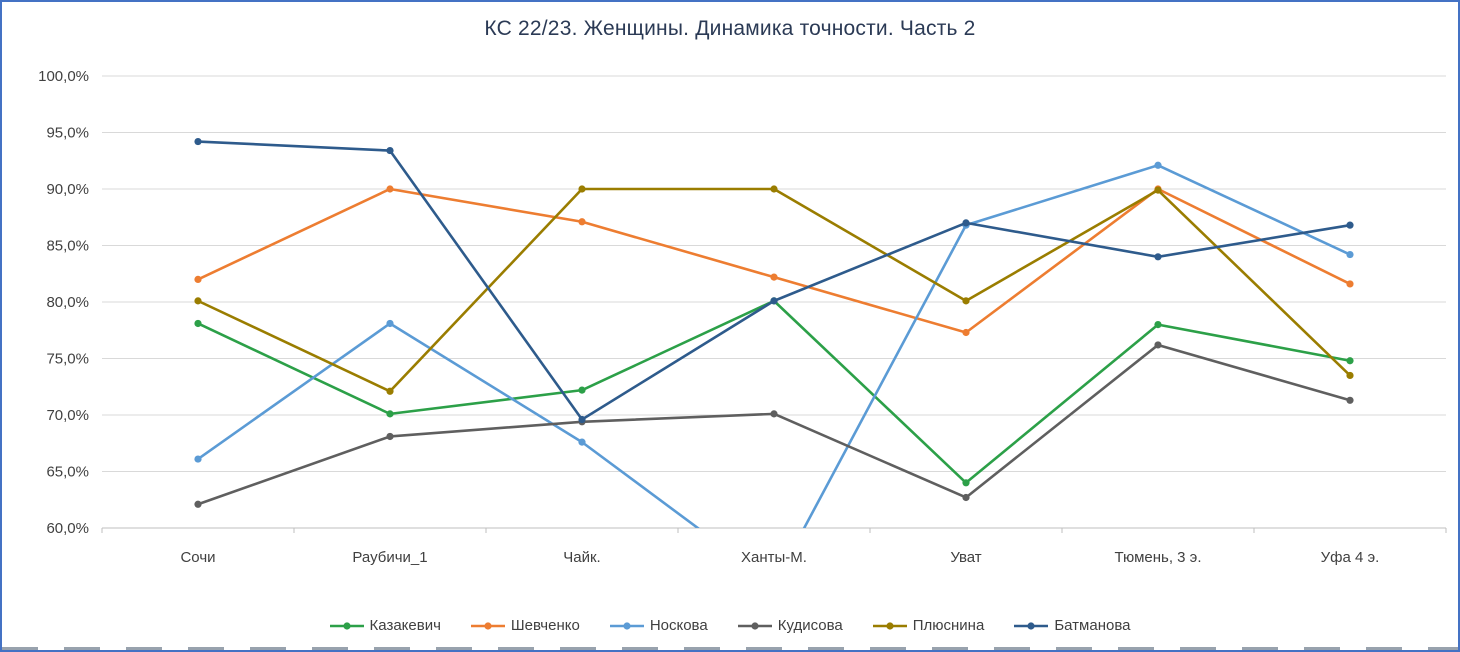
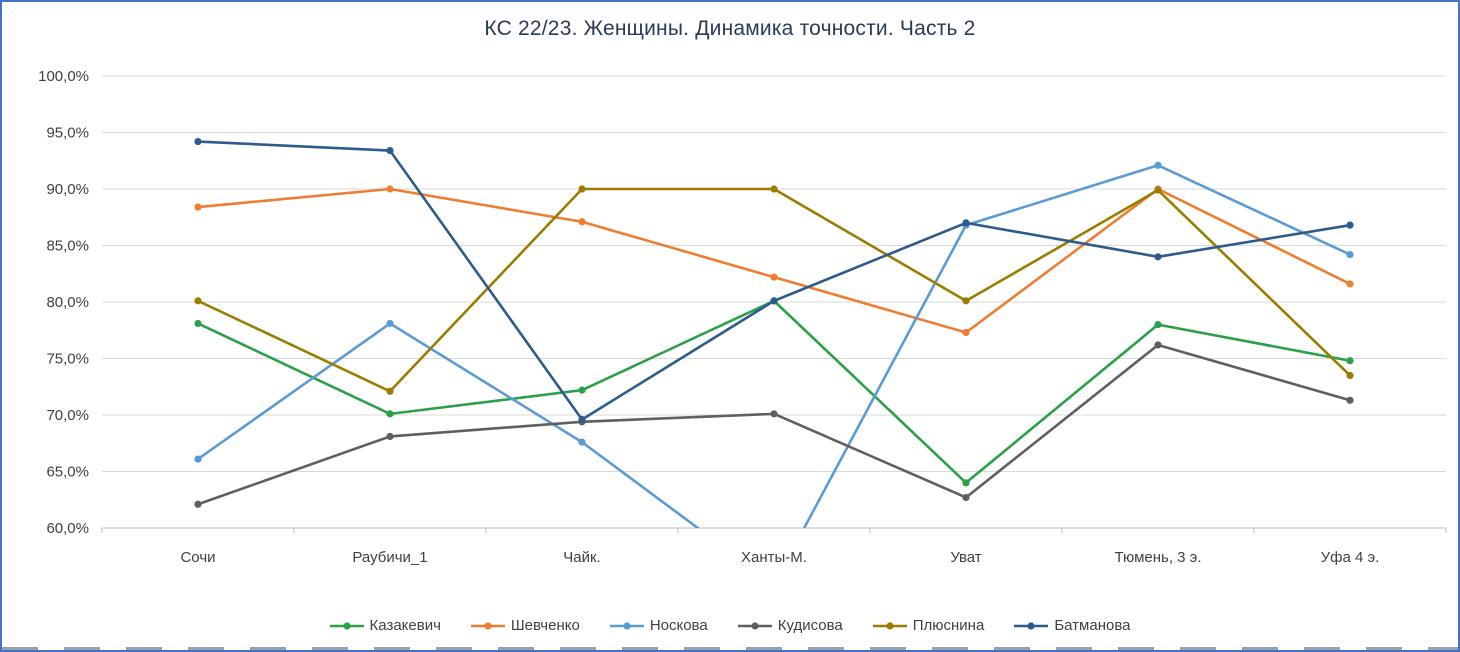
Шевченко/Сочи: 82,0% -> 88,4%
